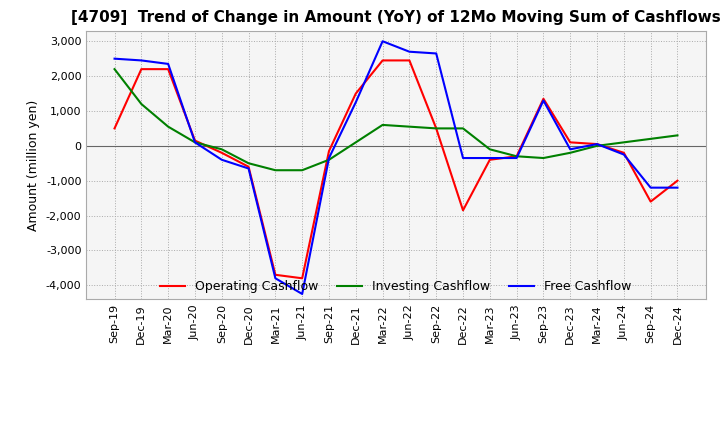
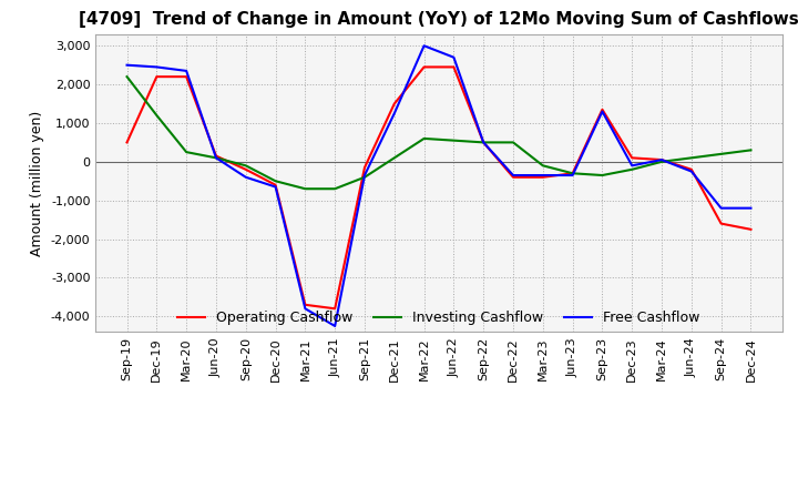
Investing Cashflow/Mar-20: 550 -> 250
Free Cashflow/Sep-22: 2,650 -> 500
Operating Cashflow/Dec-22: -1,850 -> -400
Operating Cashflow/Dec-24: -1,000 -> -1,750
